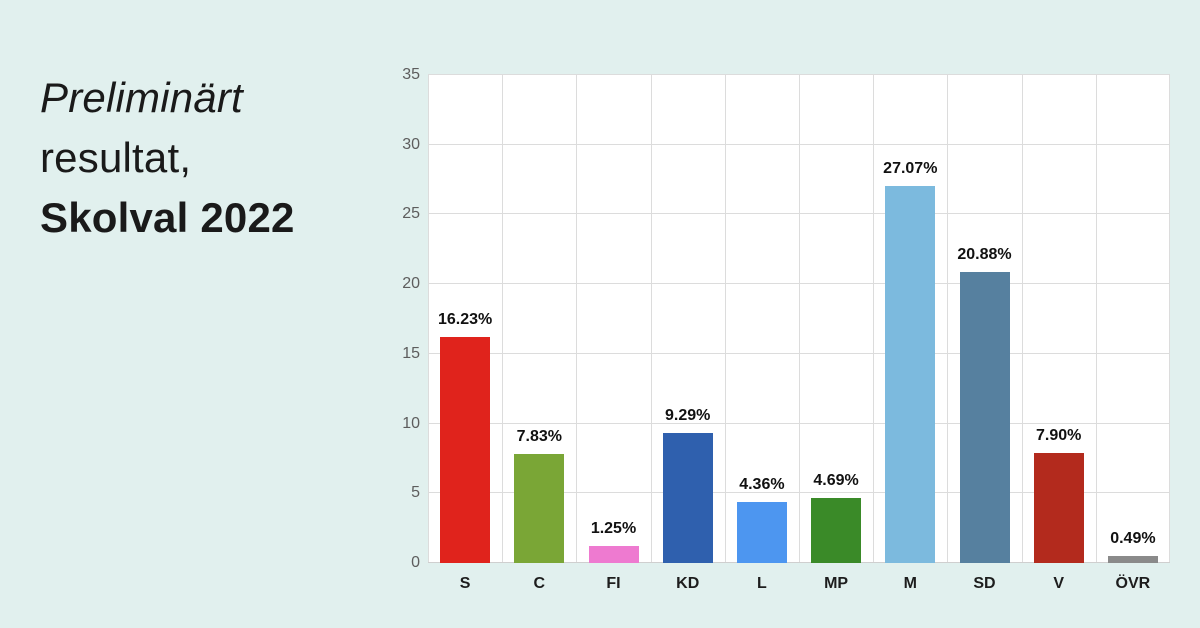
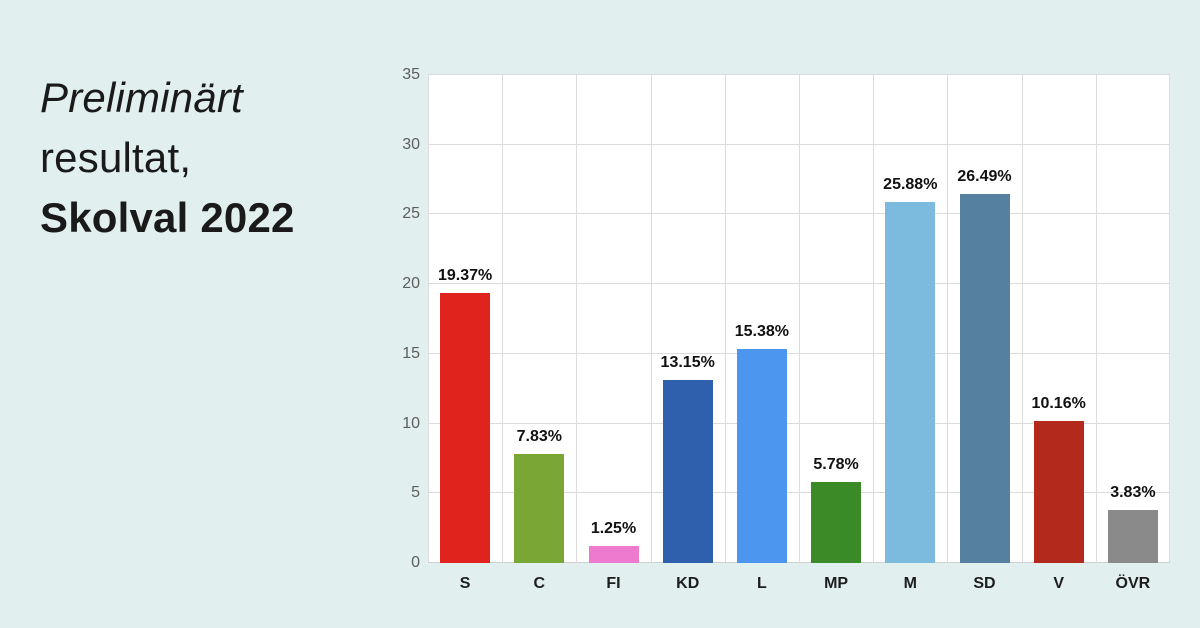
S: 16.23% -> 19.37%
KD: 9.29% -> 13.15%
L: 4.36% -> 15.38%
MP: 4.69% -> 5.78%
M: 27.07% -> 25.88%
SD: 20.88% -> 26.49%
V: 7.90% -> 10.16%
ÖVR: 0.49% -> 3.83%
